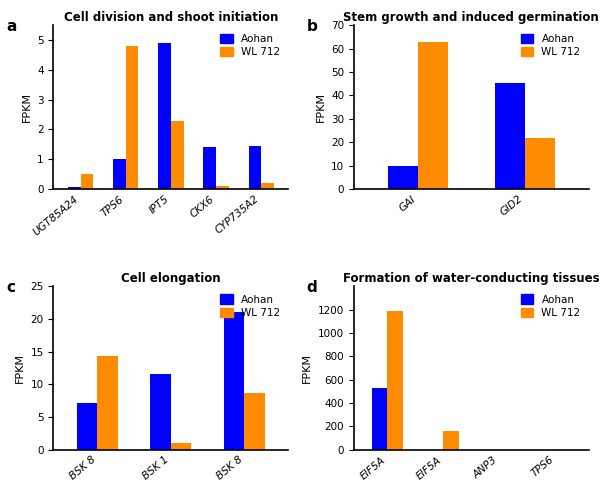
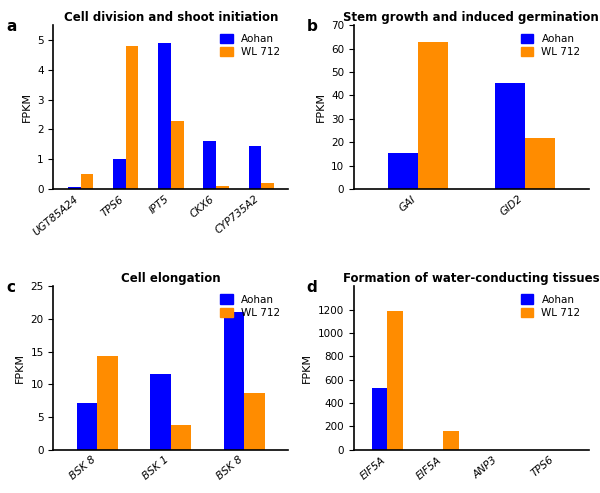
Cell division and shoot initiation/Aohan/CKX6: 1.40 -> 1.60
Stem growth and induced germination/Aohan/GAI: 10.0 -> 15.5
Cell elongation/WL 712/BSK 1: 1.1 -> 3.8
